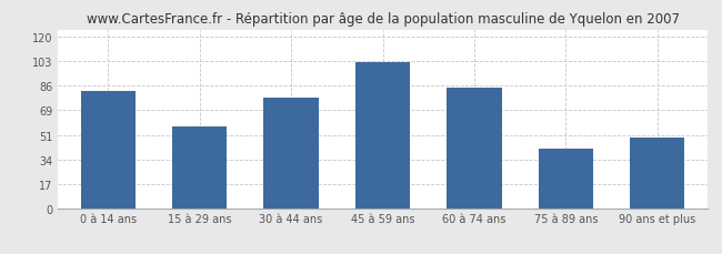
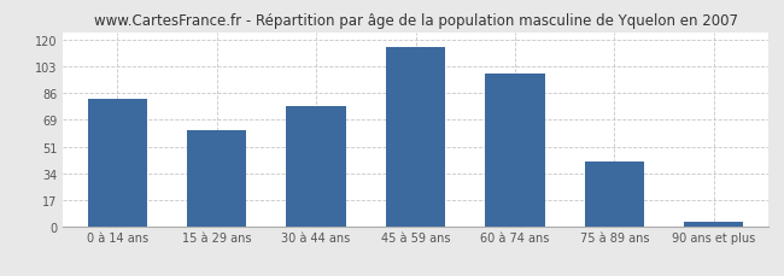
15 à 29 ans: 57 -> 62
45 à 59 ans: 102 -> 115
60 à 74 ans: 84 -> 98
90 ans et plus: 49 -> 3
